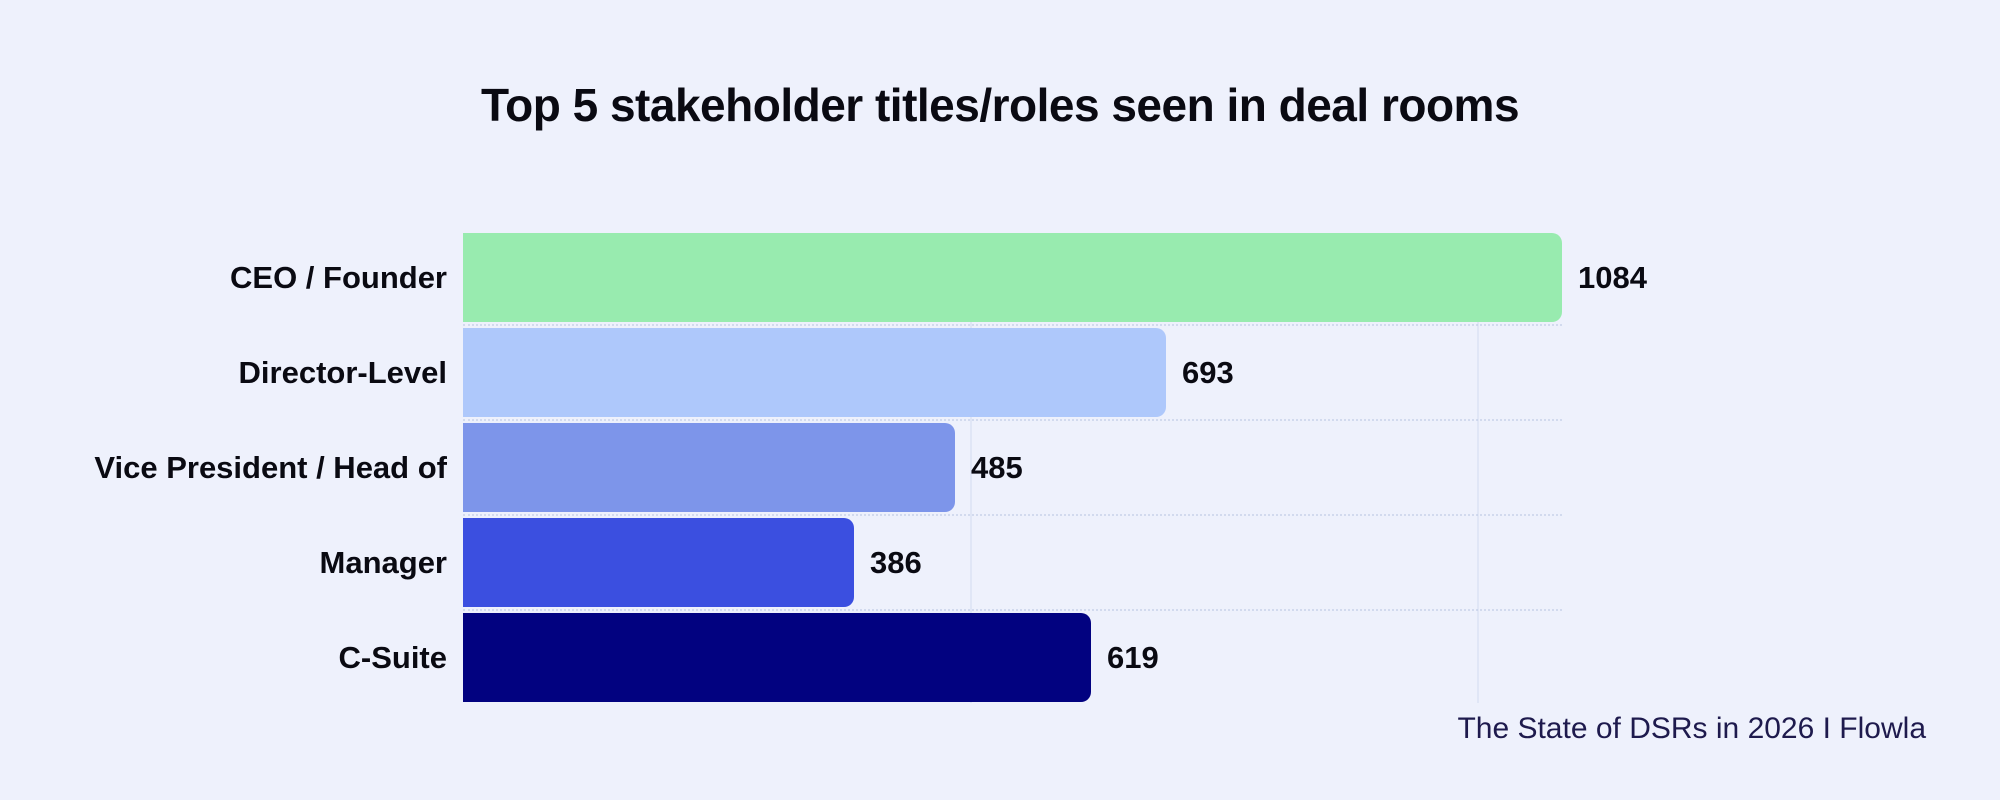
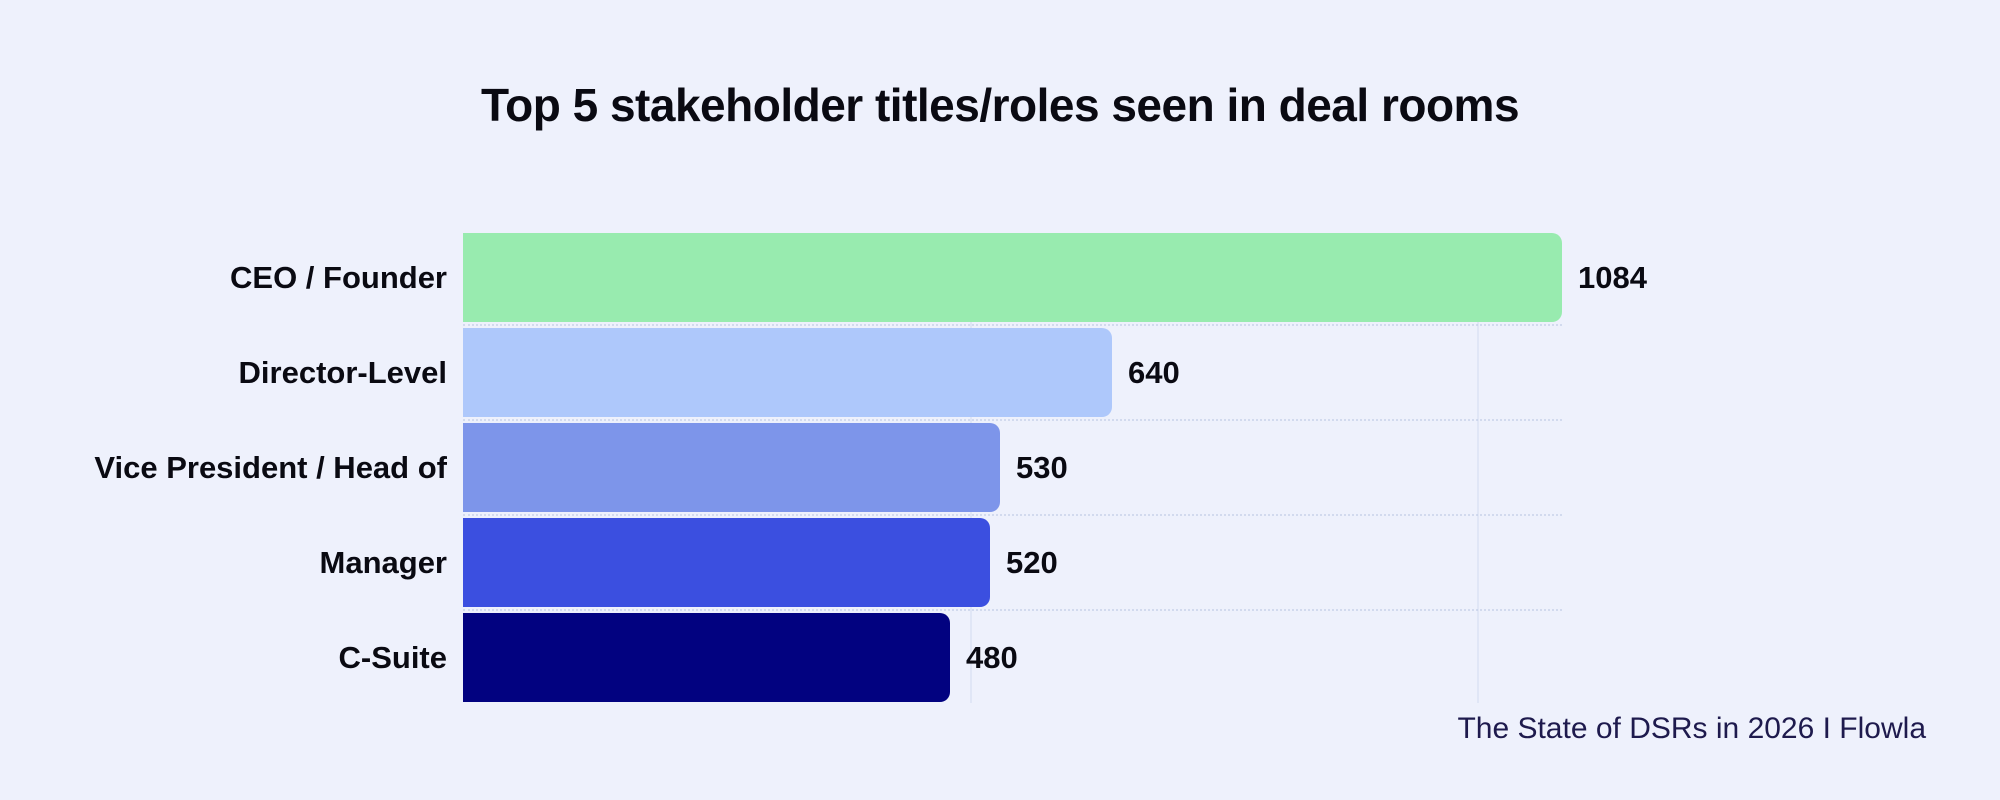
Director-Level: 693 -> 640
Vice President / Head of: 485 -> 530
Manager: 386 -> 520
C-Suite: 619 -> 480
